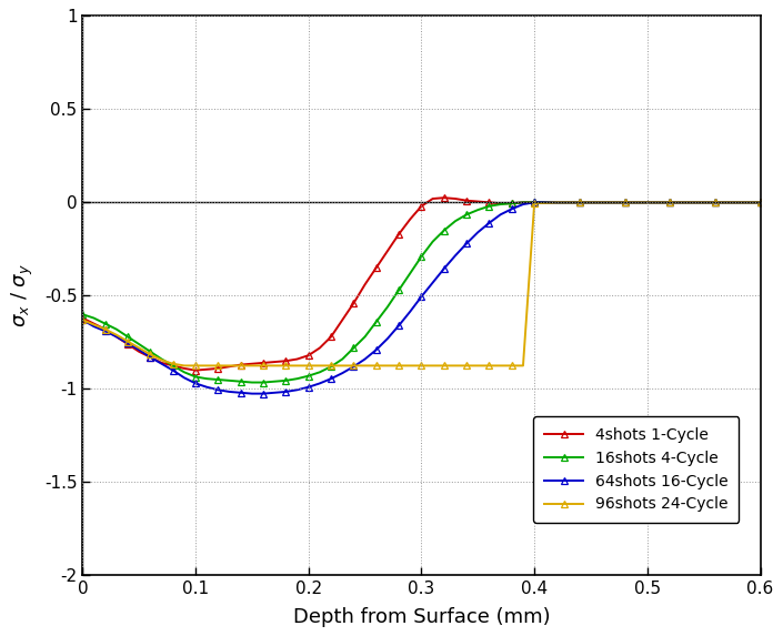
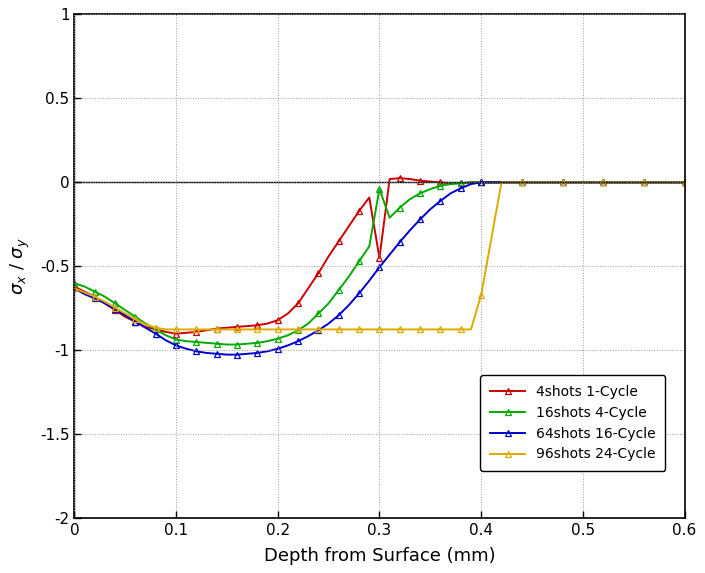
4shots 1-Cycle/0.3: -0.02 -> -0.45
16shots 4-Cycle/0.3: -0.29 -> -0.04
96shots 24-Cycle/0.4: -0.01 -> -0.67
